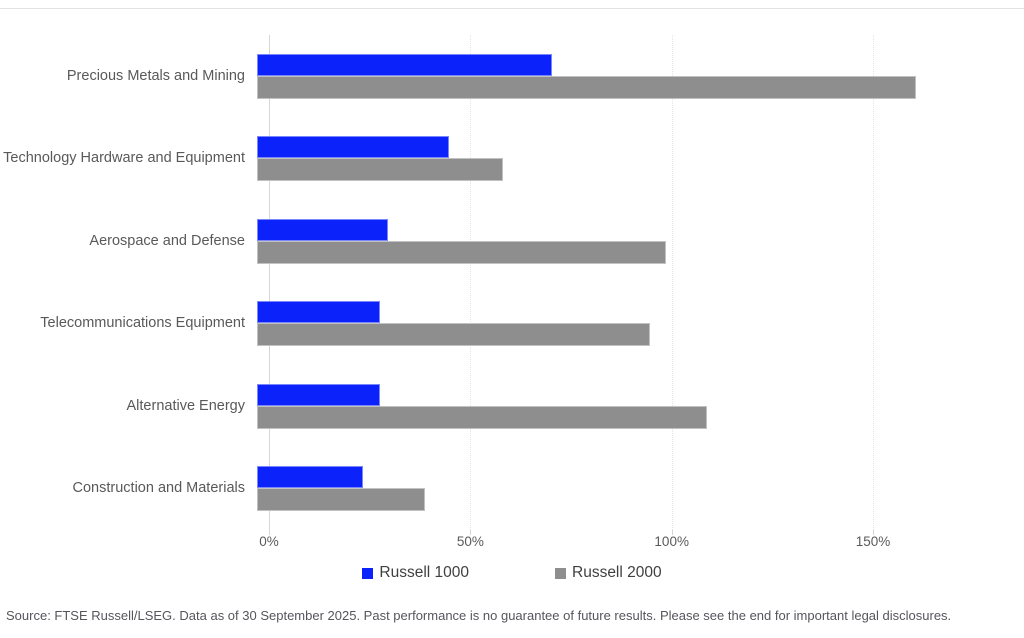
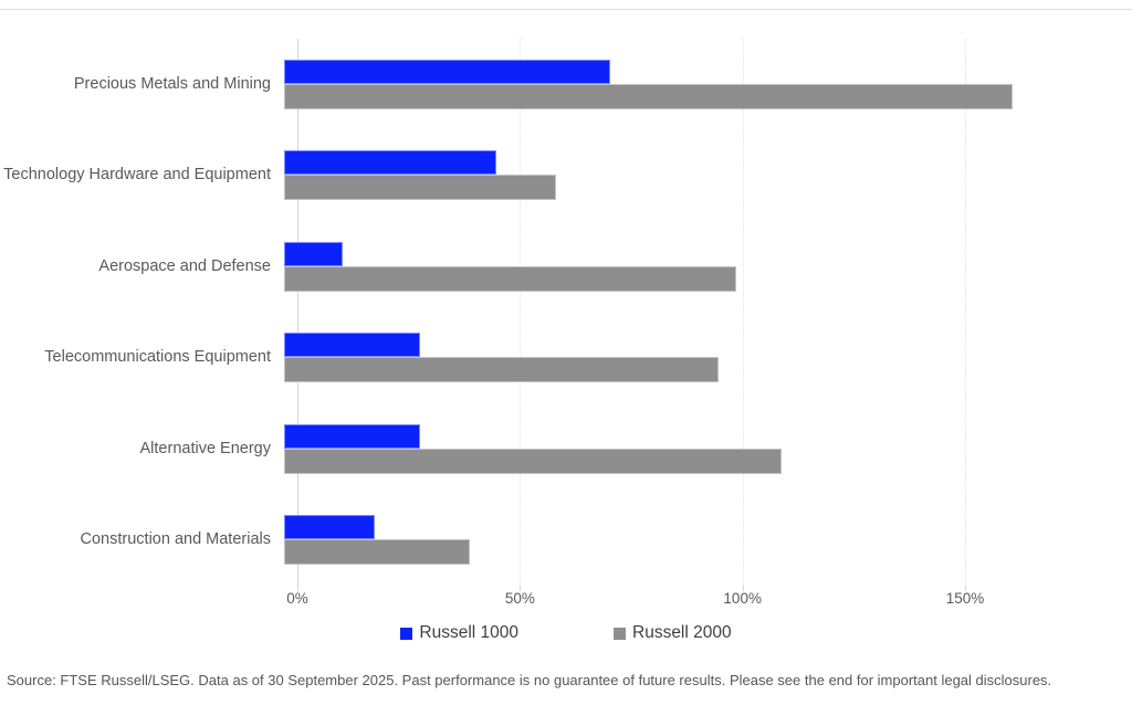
Russell 1000/Aerospace and Defense: 32% -> 13%
Russell 1000/Construction and Materials: 26% -> 20%
